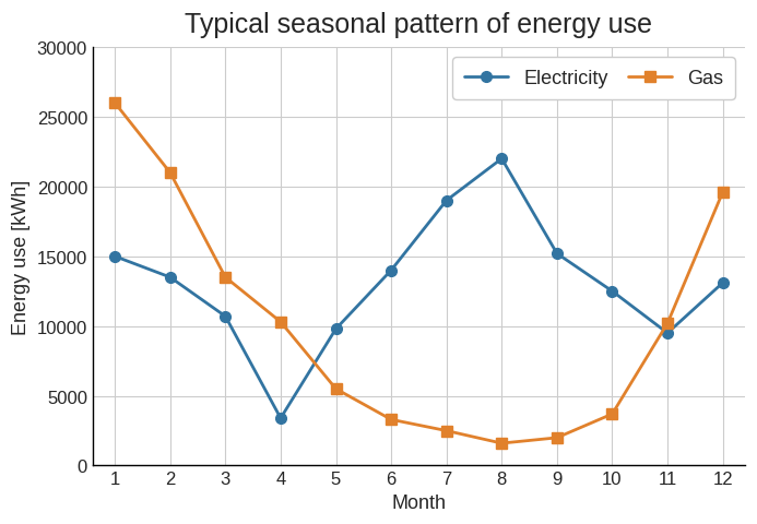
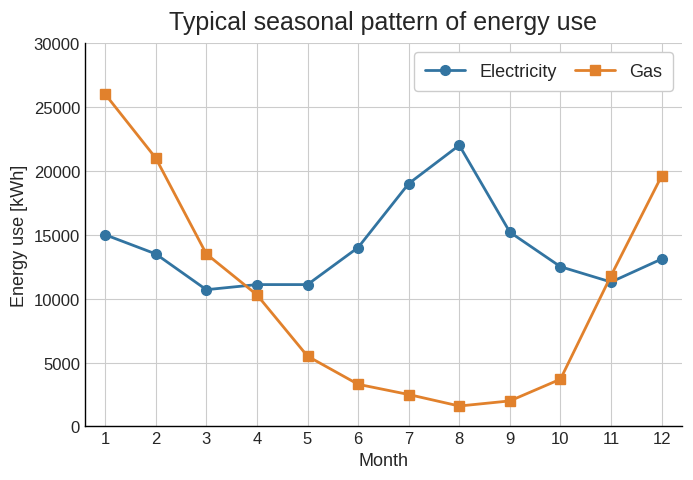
Electricity/4: 3400 -> 11100
Electricity/5: 9800 -> 11100
Electricity/11: 9500 -> 11300
Gas/11: 10200 -> 11800
